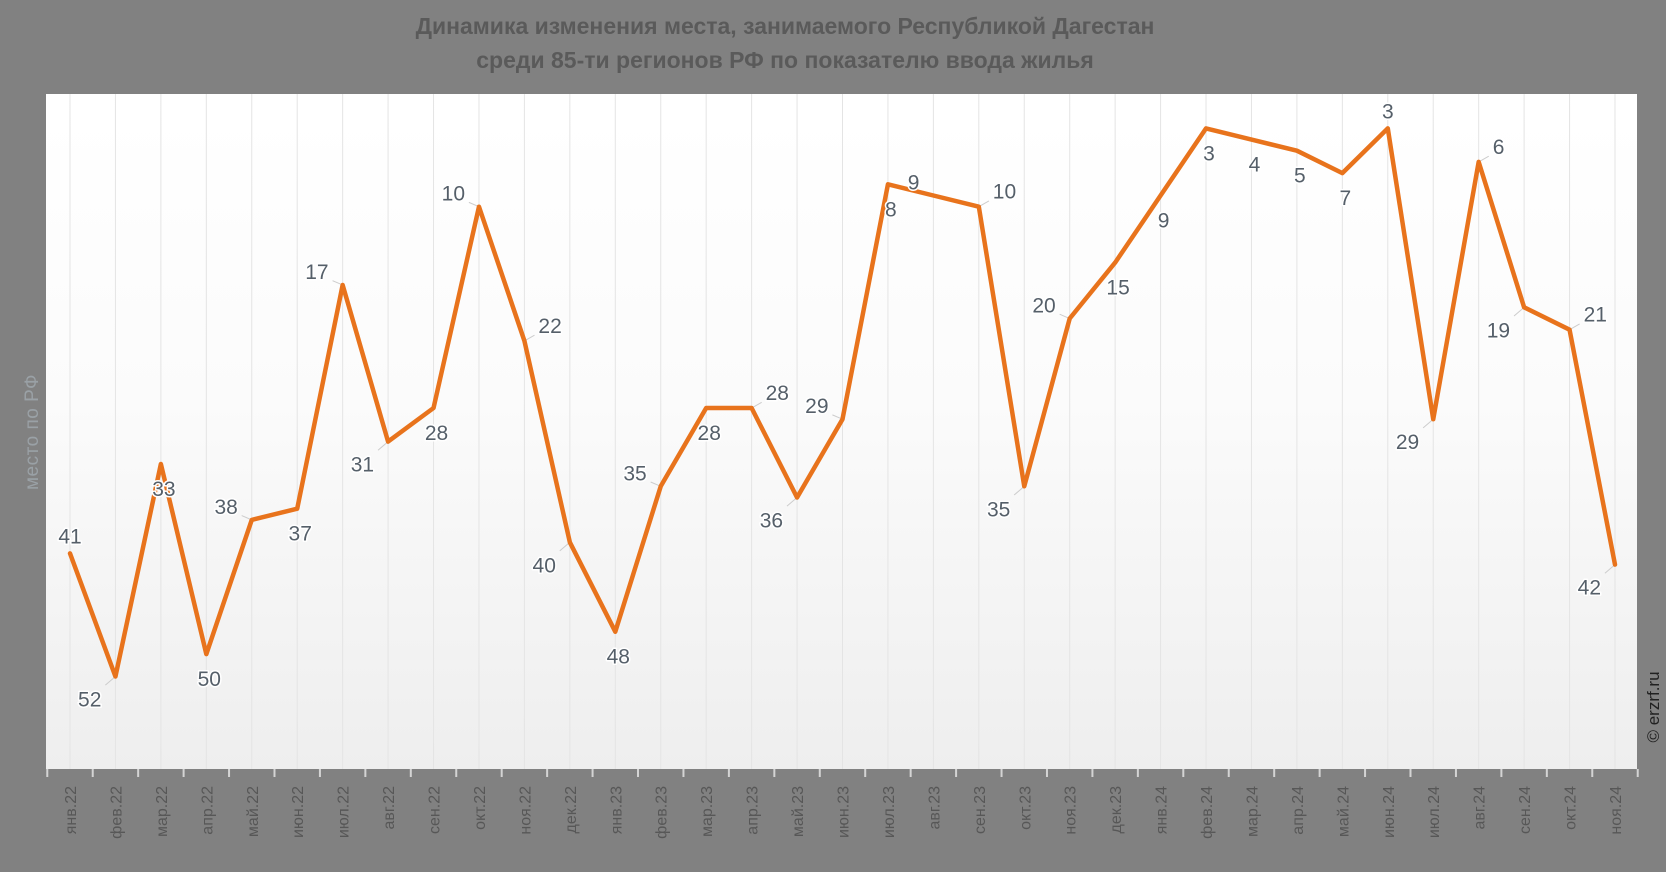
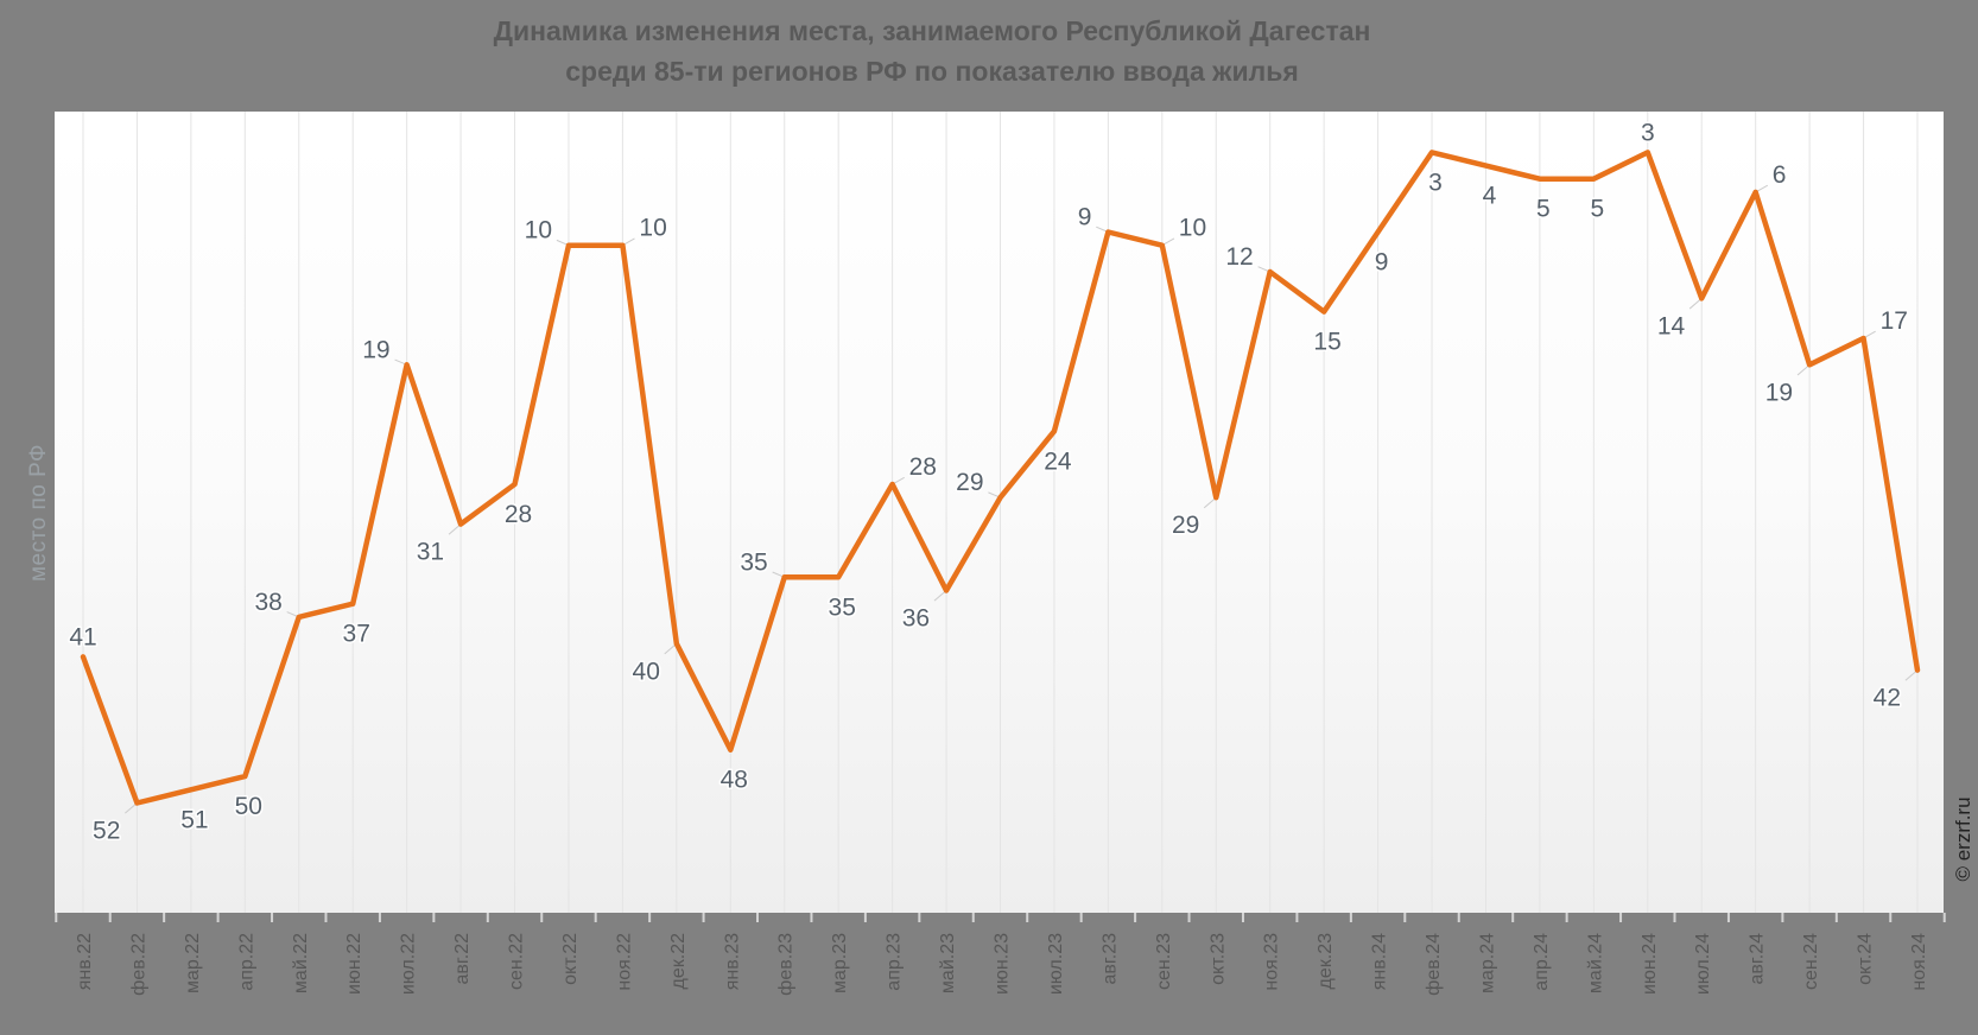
мар.22: 33 -> 51
июл.22: 17 -> 19
ноя.22: 22 -> 10
мар.23: 28 -> 35
июл.23: 8 -> 24
окт.23: 35 -> 29
ноя.23: 20 -> 12
май.24: 7 -> 5
июл.24: 29 -> 14
окт.24: 21 -> 17
